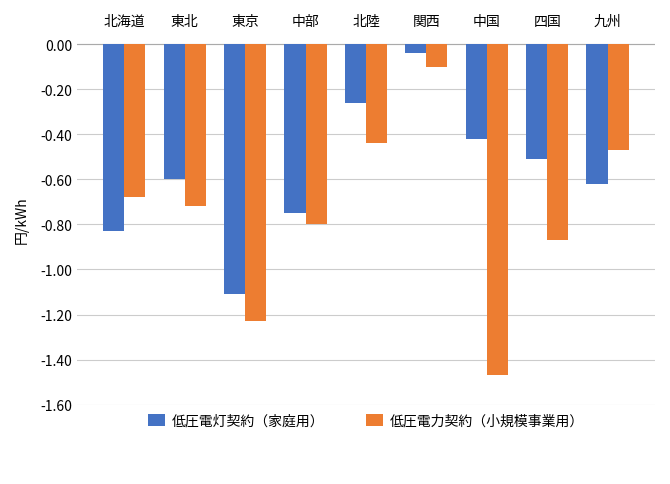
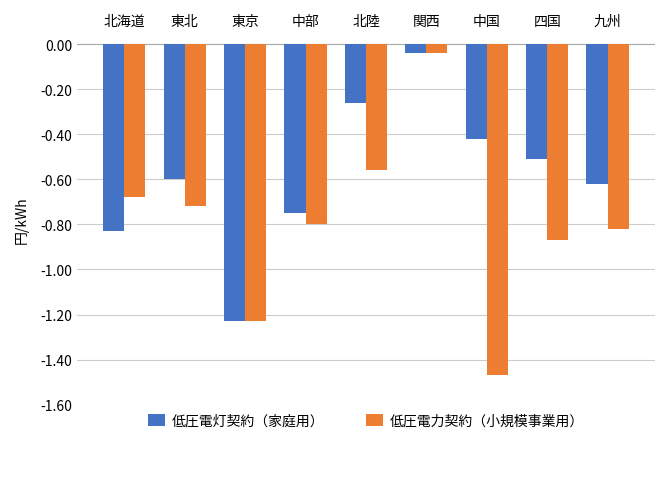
低圧電灯契約（家庭用）/東京: -1.11 -> -1.23
低圧電力契約（小規模事業用）/北陸: -0.44 -> -0.56
低圧電力契約（小規模事業用）/関西: -0.10 -> -0.04
低圧電力契約（小規模事業用）/九州: -0.47 -> -0.82
